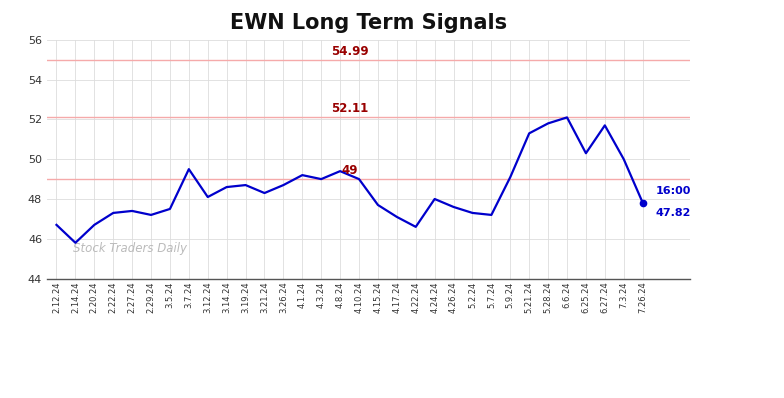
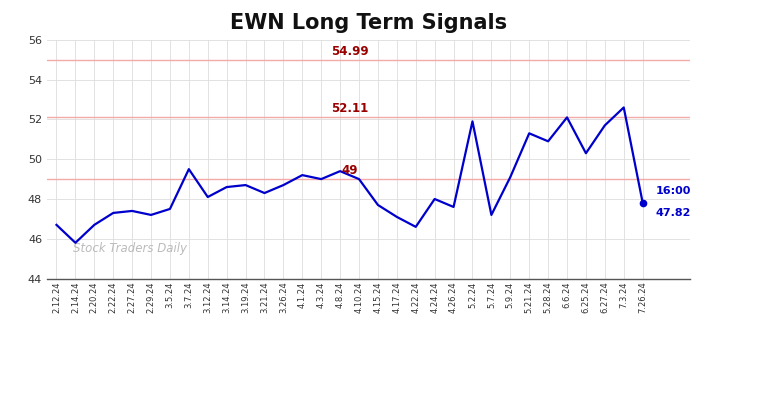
5.2.24: 47.3 -> 51.9
5.28.24: 51.8 -> 50.9
7.3.24: 50.0 -> 52.6
